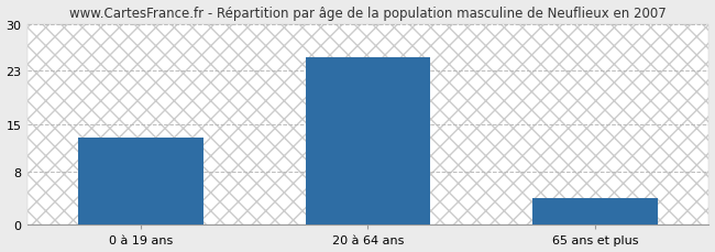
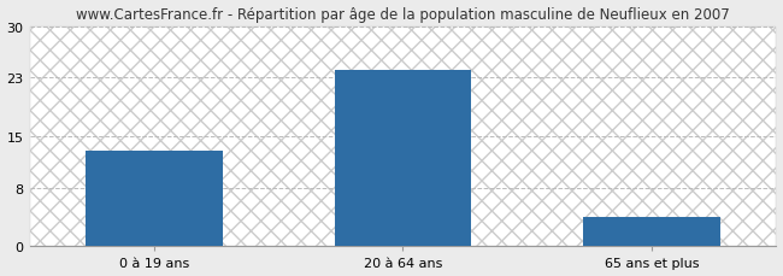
20 à 64 ans: 25 -> 24
